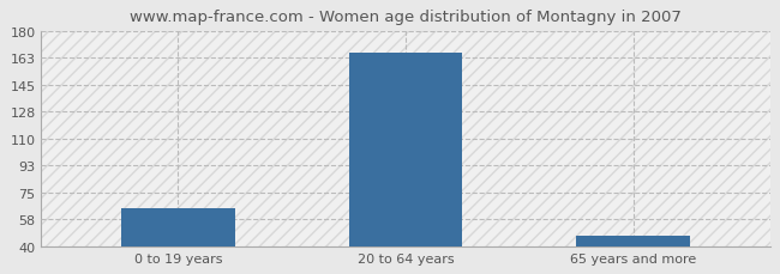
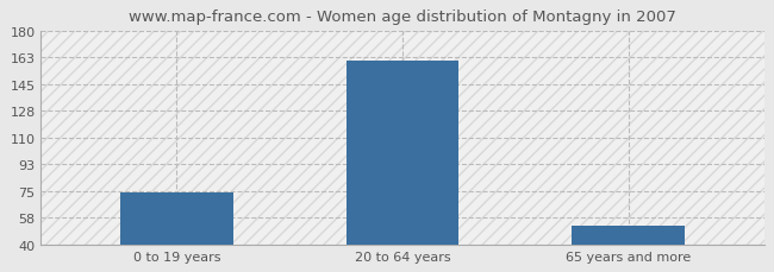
0 to 19 years: 65 -> 74
20 to 64 years: 166 -> 160
65 years and more: 47 -> 52
